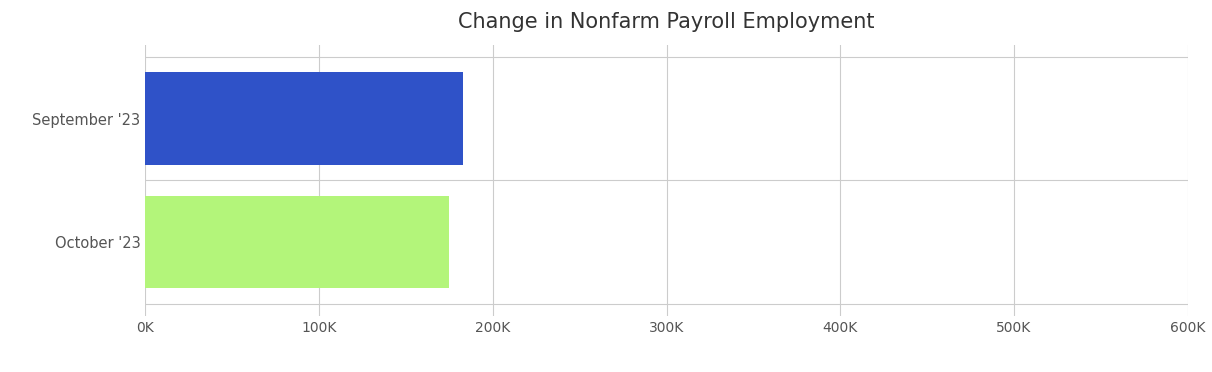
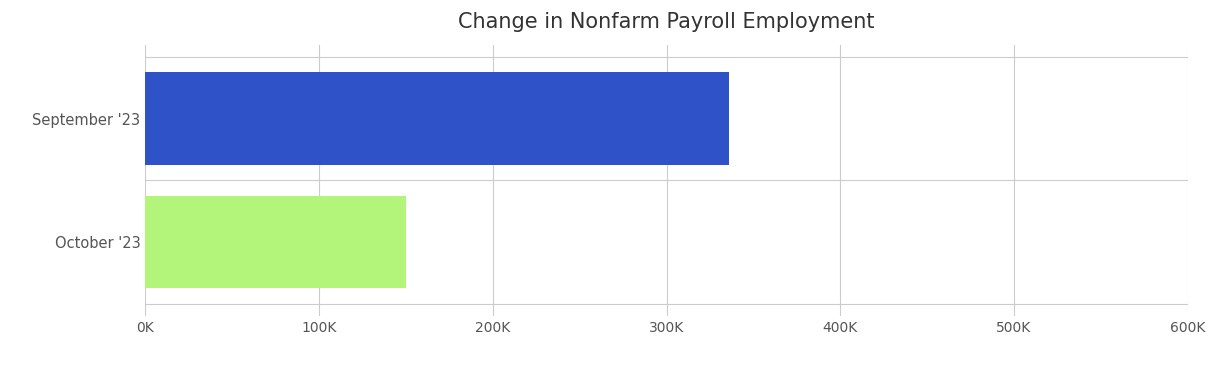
September '23: 183K -> 336K
October '23: 175K -> 150K
